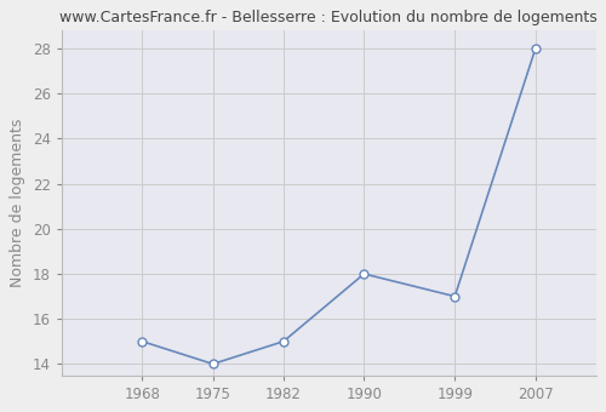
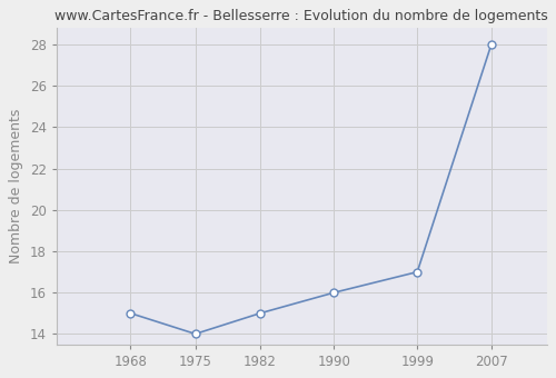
1990: 18 -> 16
